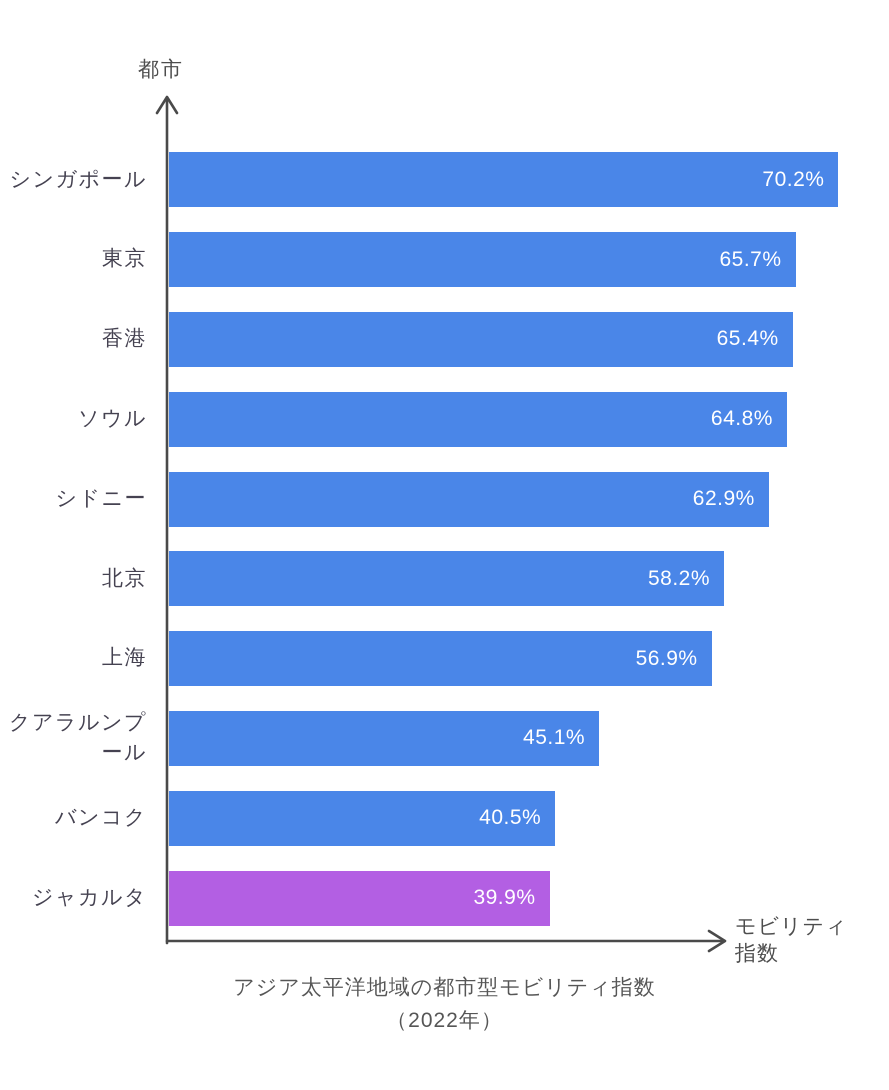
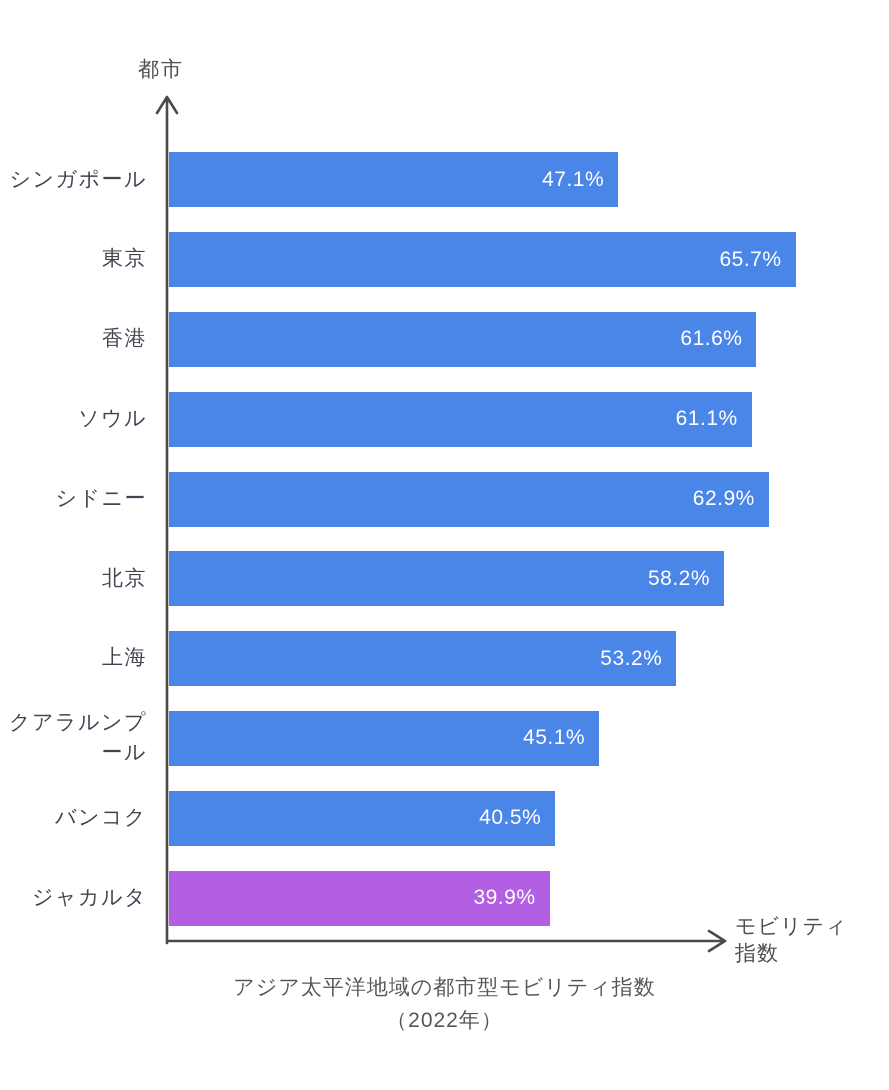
シンガポール: 70.2% -> 47.1%
香港: 65.4% -> 61.6%
ソウル: 64.8% -> 61.1%
上海: 56.9% -> 53.2%
